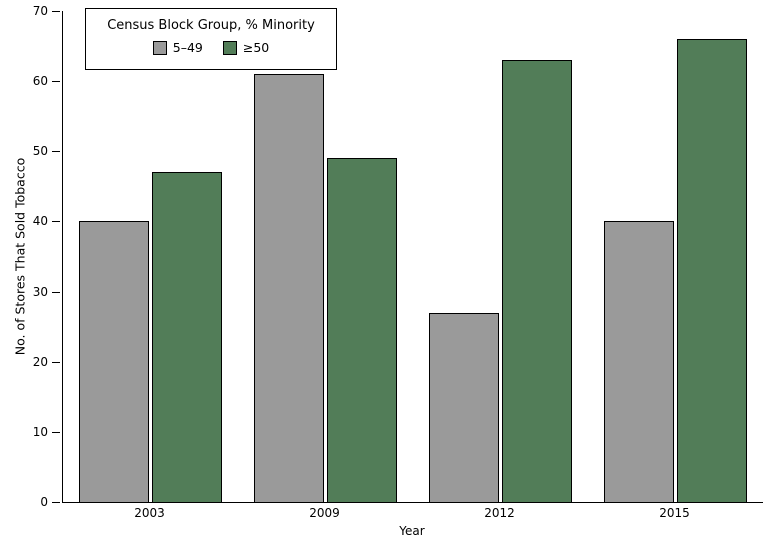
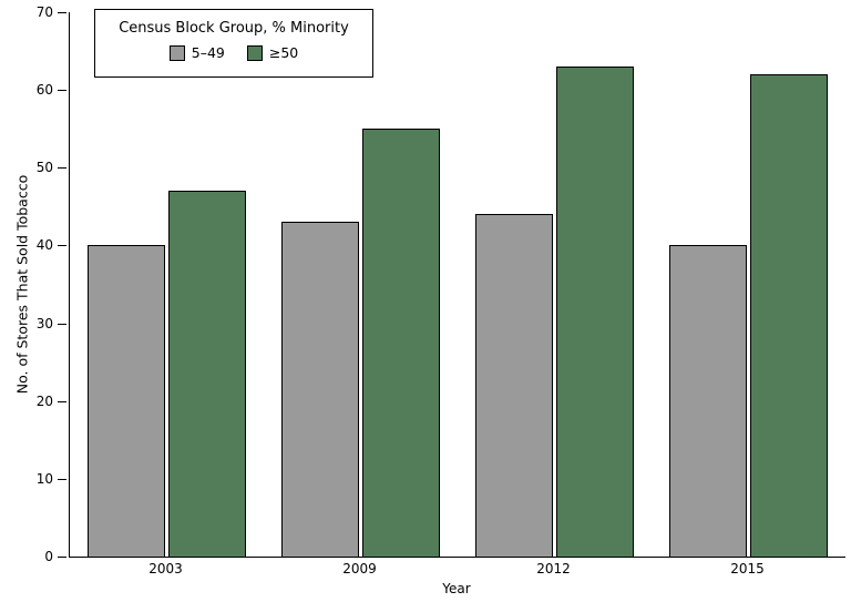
5–49/2009: 61 -> 43
≥50/2009: 49 -> 55
5–49/2012: 27 -> 44
≥50/2015: 66 -> 62
